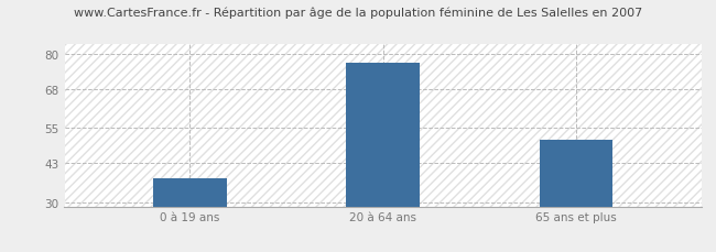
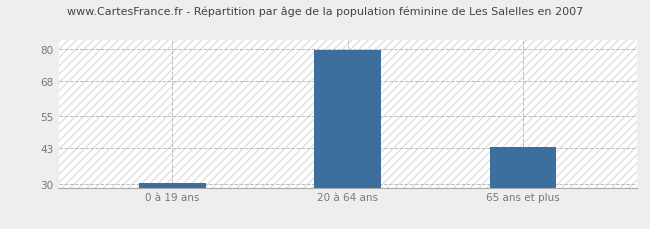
0 à 19 ans: 38.0 -> 30.2
20 à 64 ans: 77.0 -> 79.5
65 ans et plus: 51.0 -> 43.5
